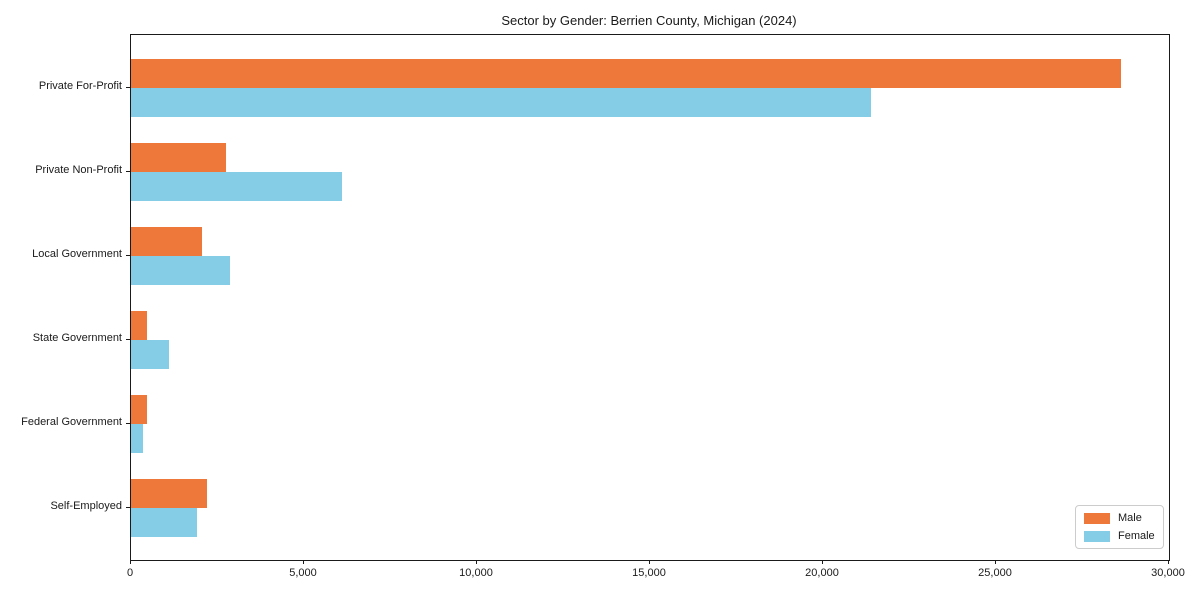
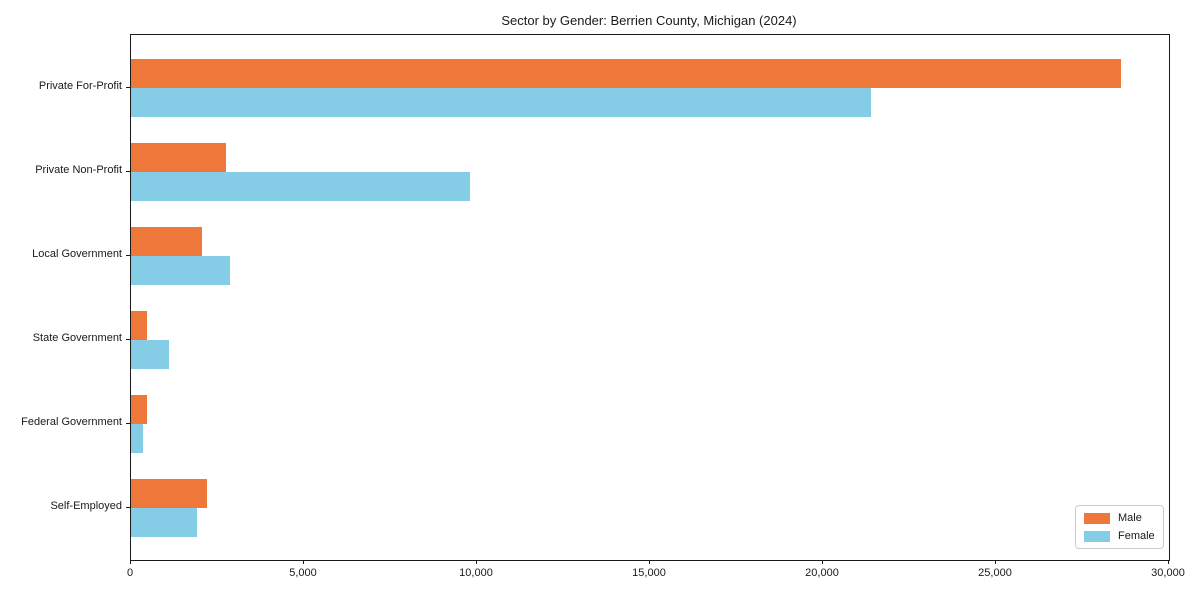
Female/Private Non-Profit: 6100 -> 9800
